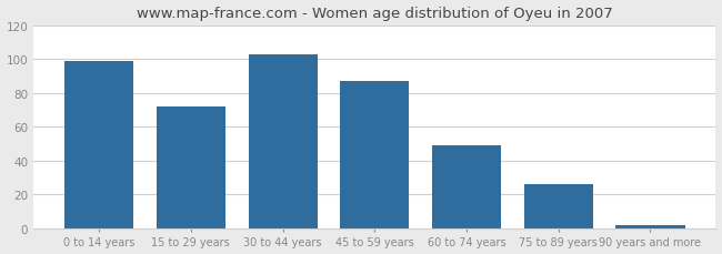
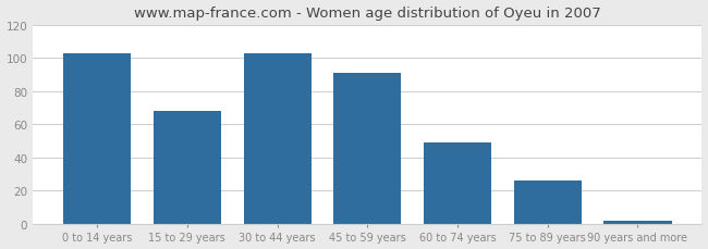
0 to 14 years: 99 -> 103
15 to 29 years: 72 -> 68
45 to 59 years: 87 -> 91
